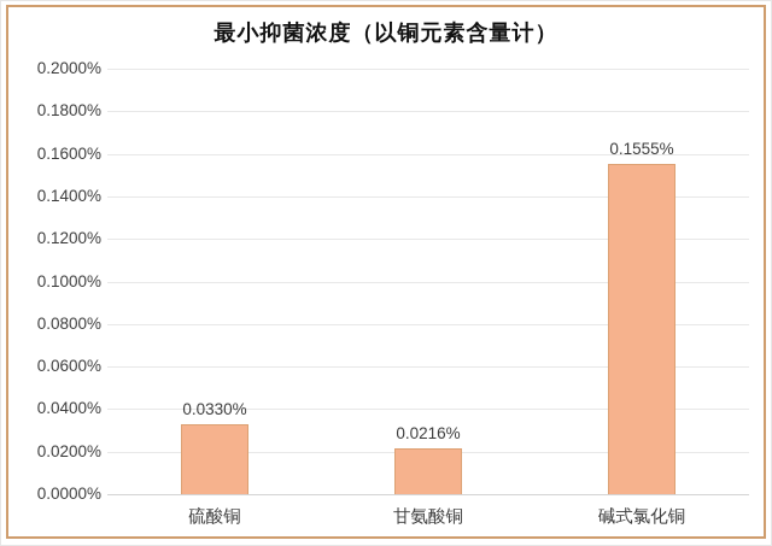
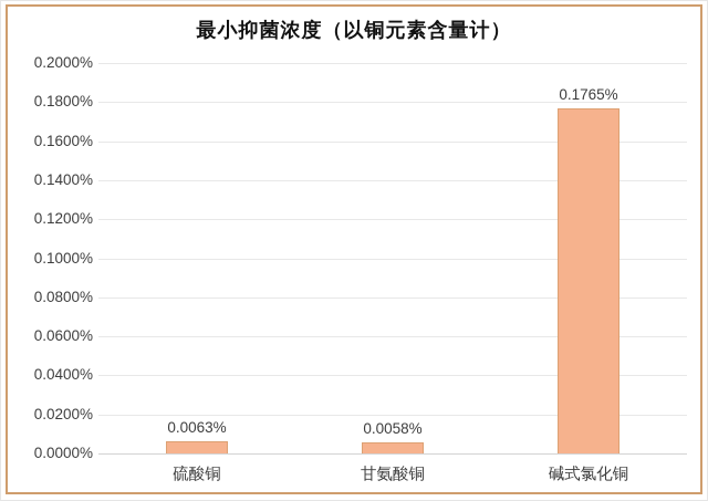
硫酸铜: 0.0330% -> 0.0063%
甘氨酸铜: 0.0216% -> 0.0058%
碱式氯化铜: 0.1555% -> 0.1765%
